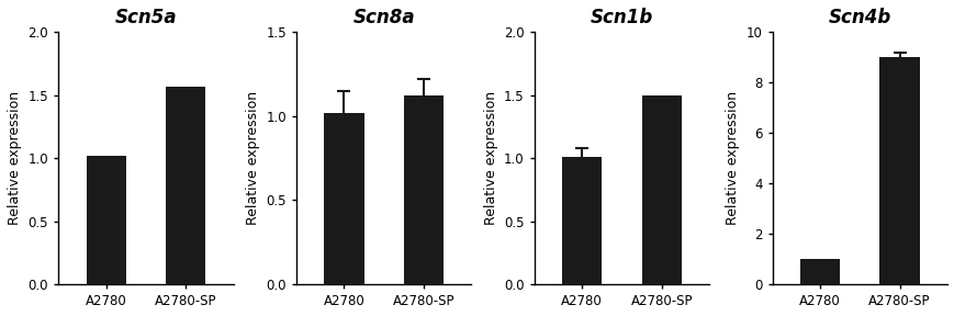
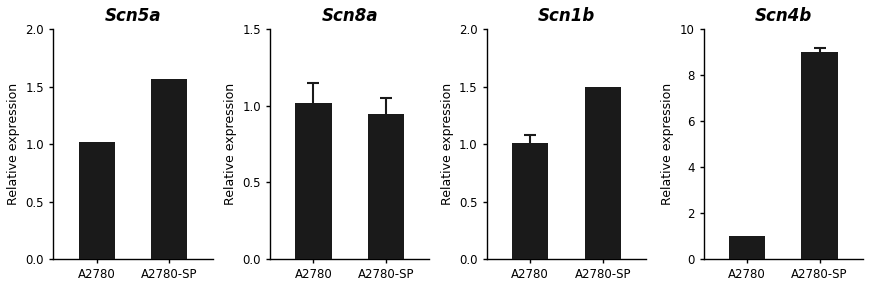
Scn8a/A2780-SP: 1.12 -> 0.95
